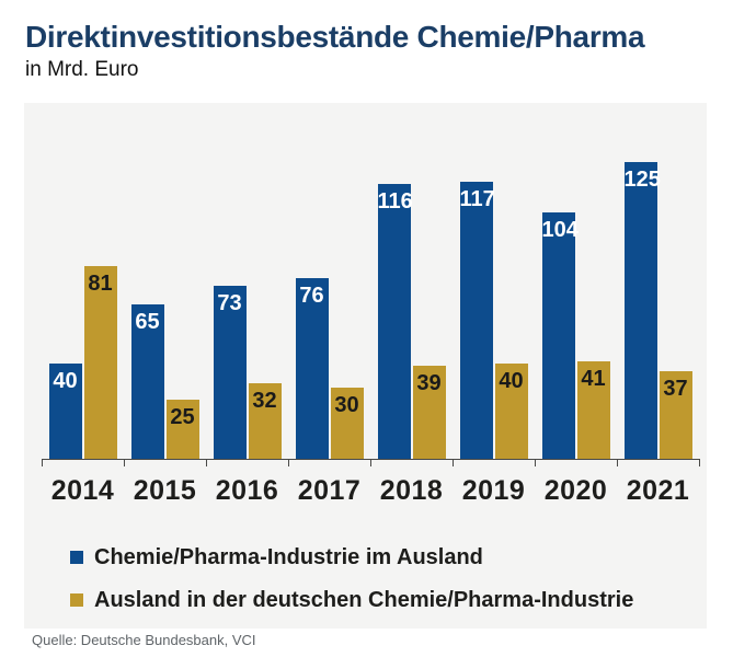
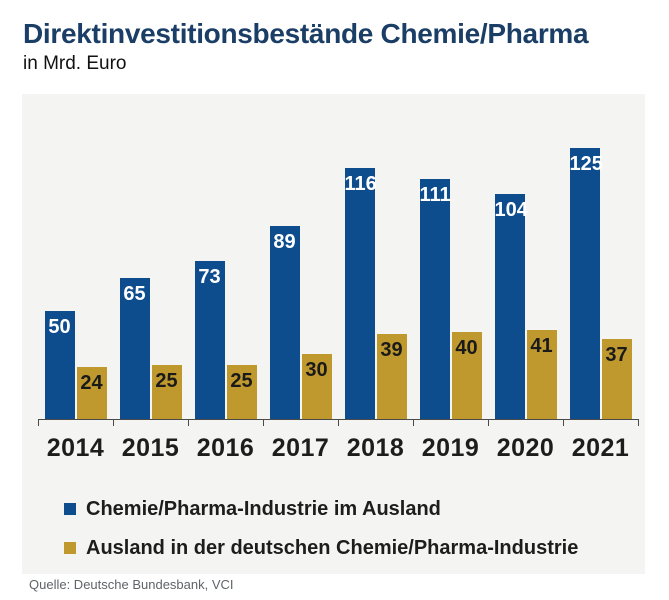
Chemie/Pharma-Industrie im Ausland/2014: 40 -> 50
Ausland in der deutschen Chemie/Pharma-Industrie/2014: 81 -> 24
Ausland in der deutschen Chemie/Pharma-Industrie/2016: 32 -> 25
Chemie/Pharma-Industrie im Ausland/2017: 76 -> 89
Chemie/Pharma-Industrie im Ausland/2019: 117 -> 111
